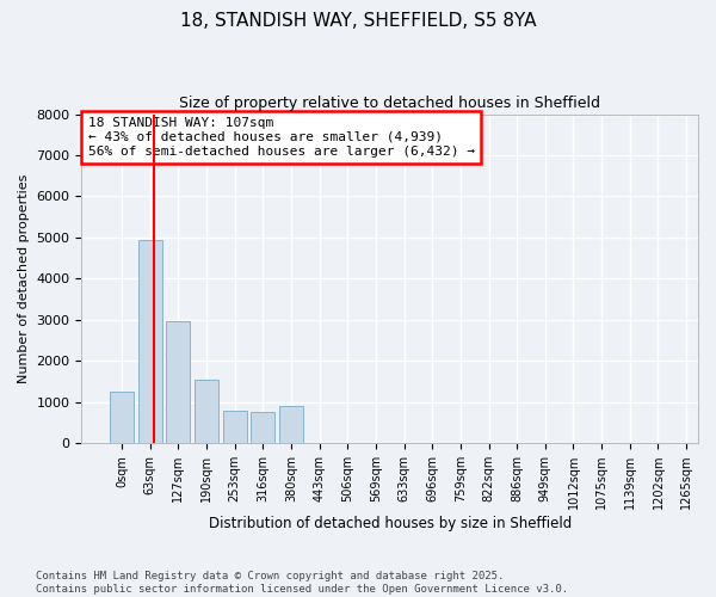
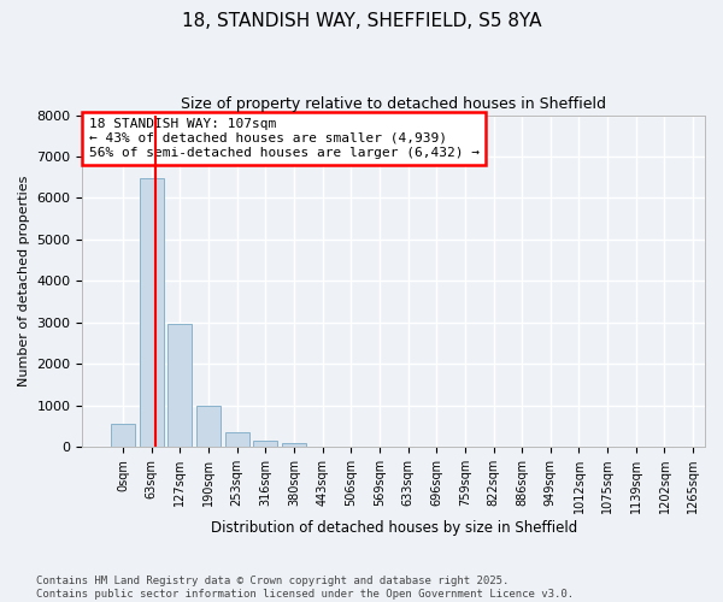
0sqm: 1250 -> 570
63sqm: 4950 -> 6480
190sqm: 1550 -> 990
253sqm: 800 -> 360
316sqm: 750 -> 160
380sqm: 900 -> 90
